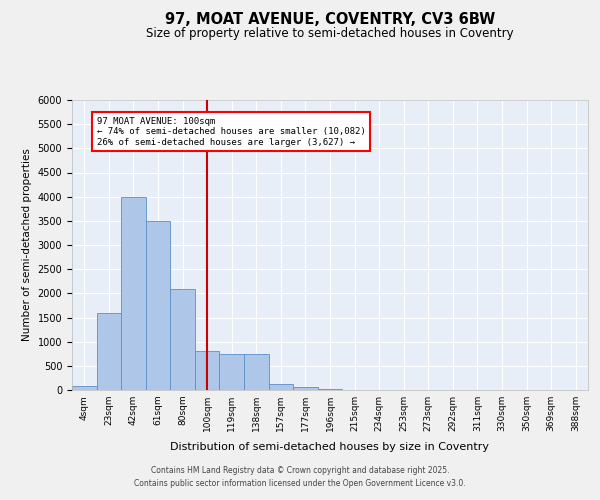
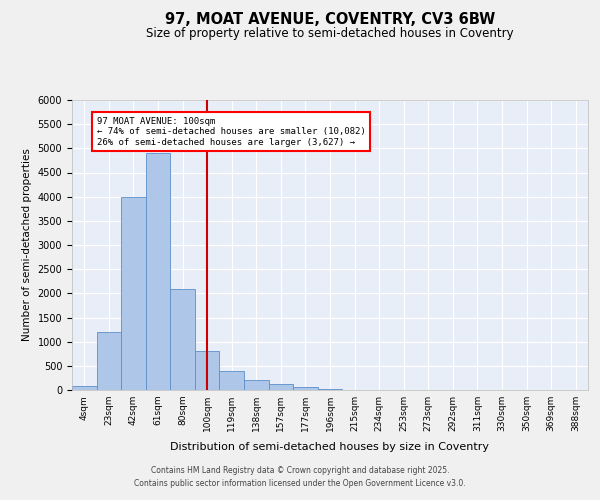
23sqm: 1600 -> 1200
61sqm: 3500 -> 4900
119sqm: 750 -> 400
138sqm: 750 -> 200
